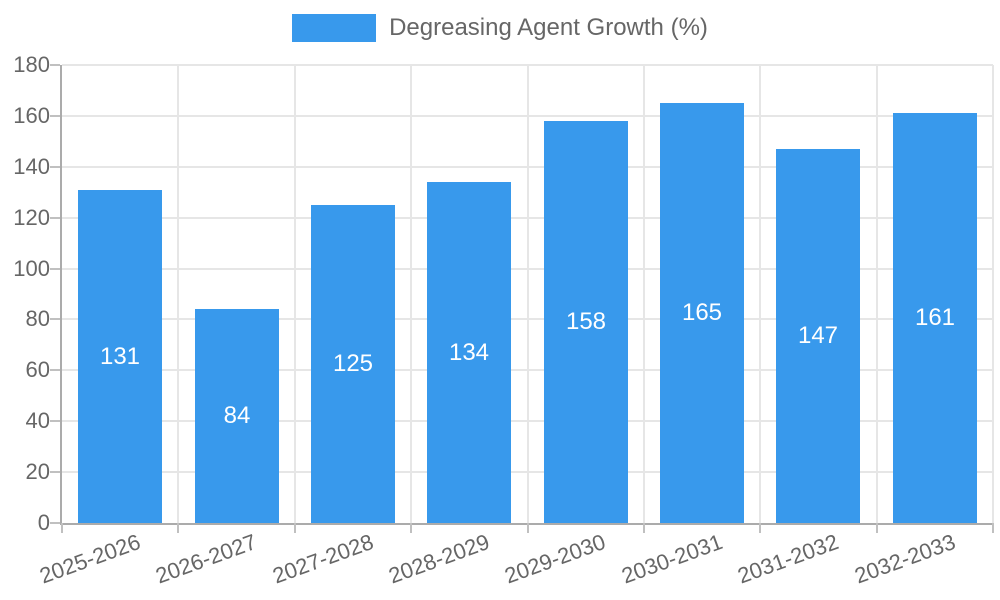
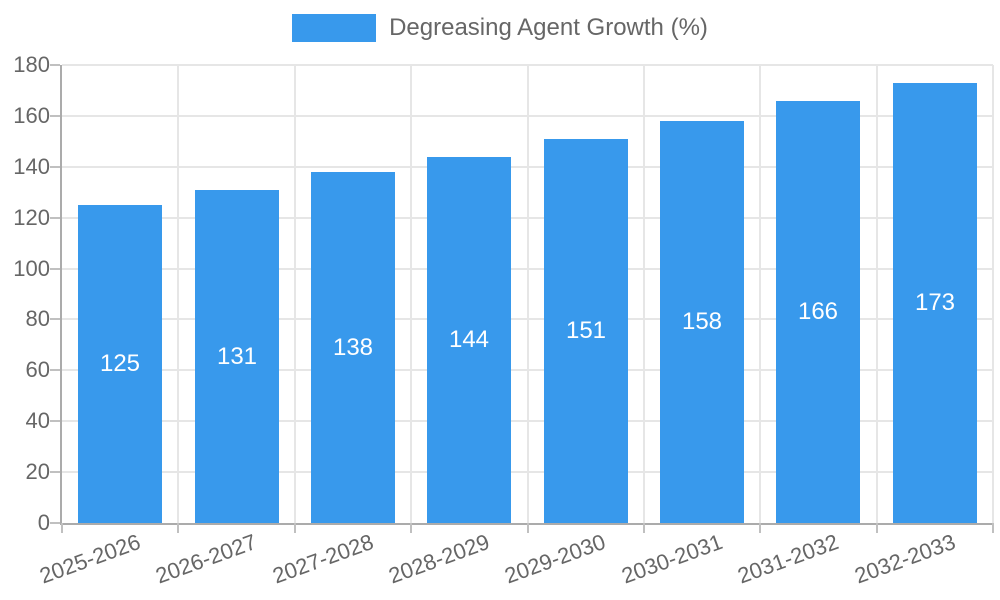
2025-2026: 131 -> 125
2026-2027: 84 -> 131
2027-2028: 125 -> 138
2028-2029: 134 -> 144
2029-2030: 158 -> 151
2030-2031: 165 -> 158
2031-2032: 147 -> 166
2032-2033: 161 -> 173
